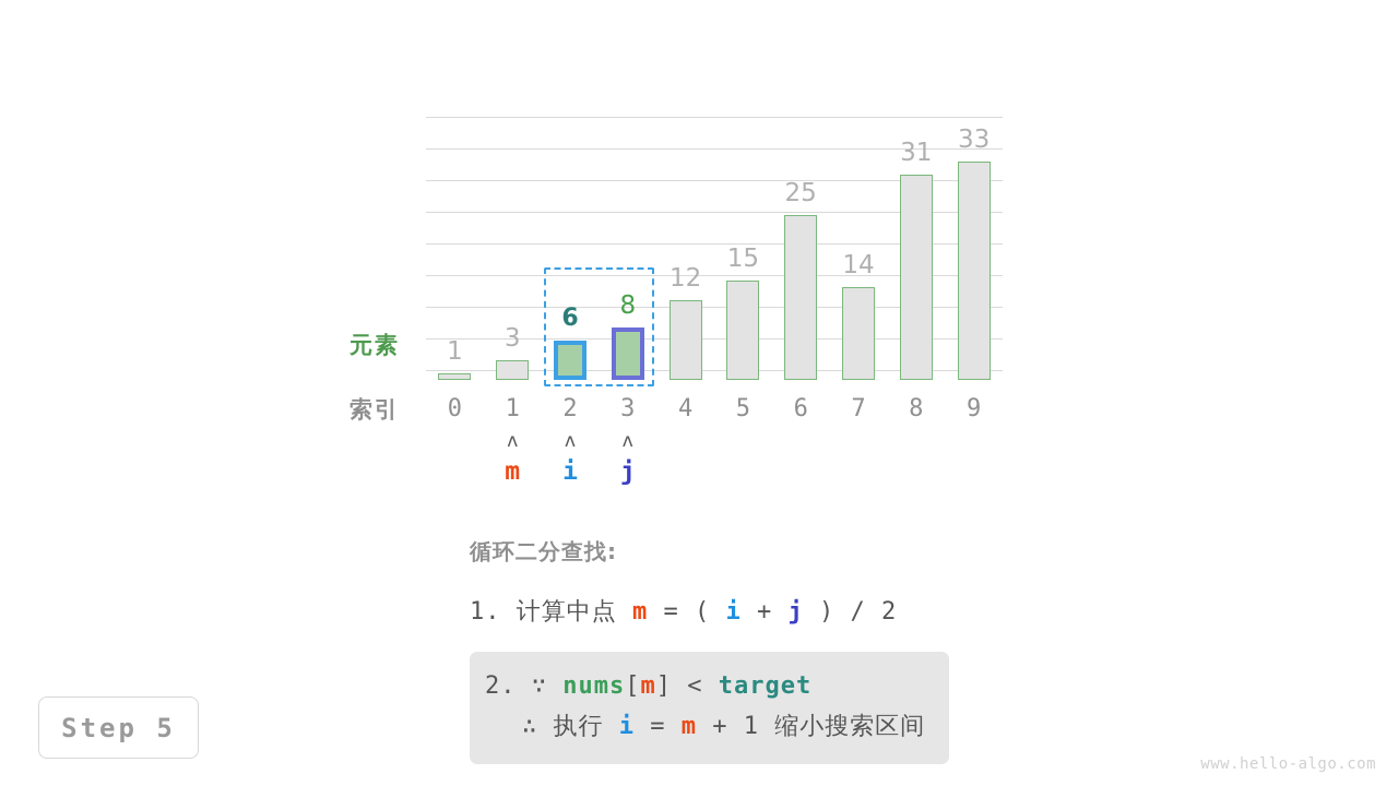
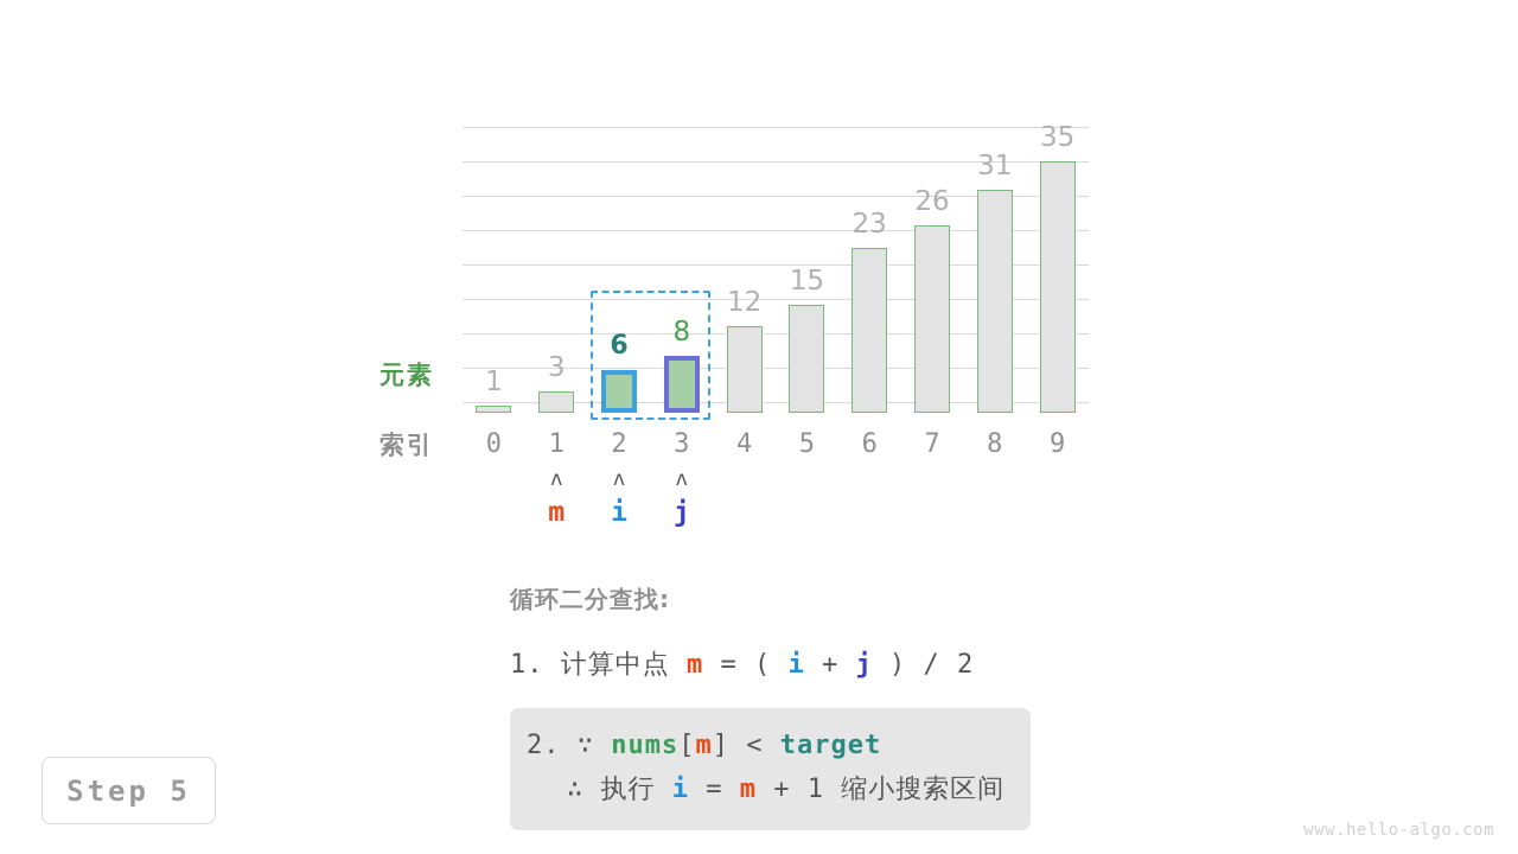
6: 25 -> 23
7: 14 -> 26
9: 33 -> 35
